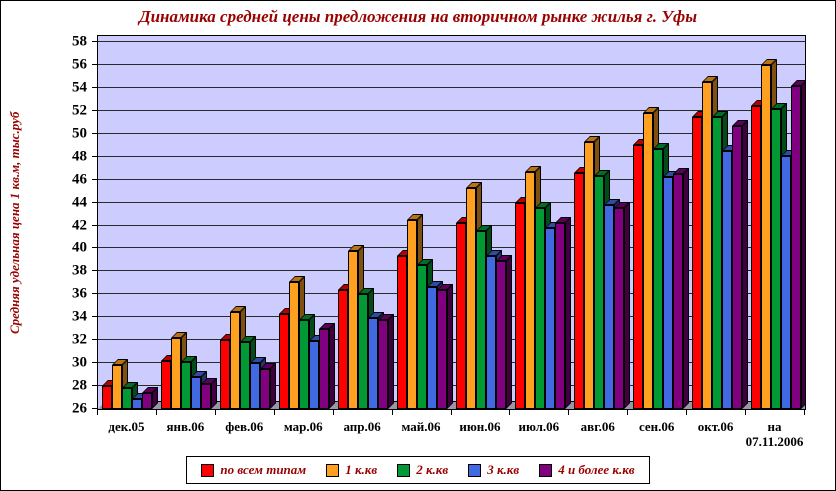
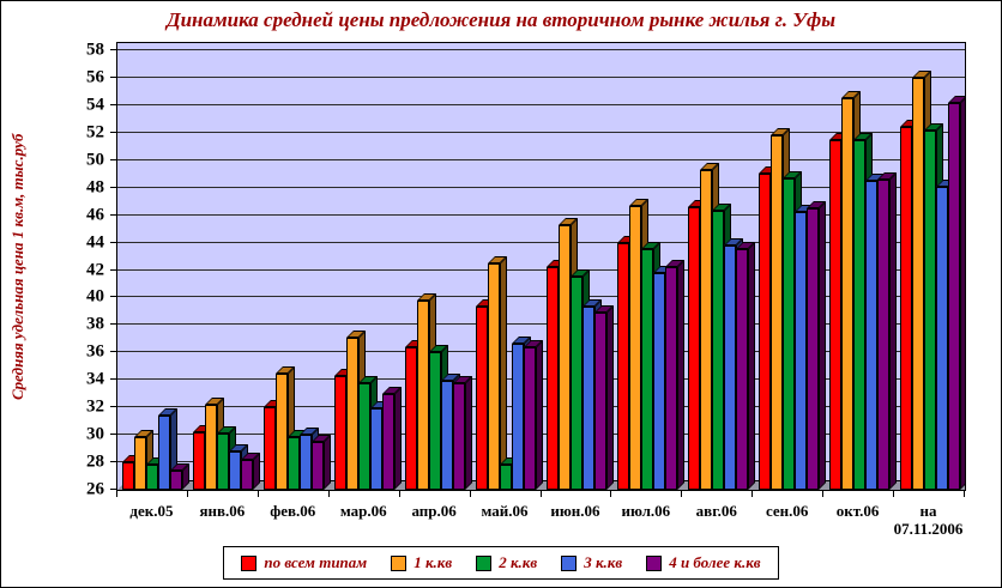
3 к.кв/дек.05: 26.9 -> 31.4
2 к.кв/фев.06: 31.8 -> 29.8
2 к.кв/май.06: 38.6 -> 27.8
4 и более к.кв/окт.06: 50.7 -> 48.6
